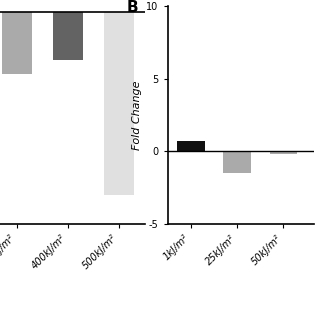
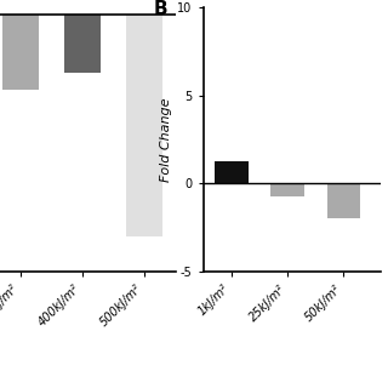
1kJ/m²: 0.7 -> 1.3
25kJ/m²: -1.5 -> -0.7
50kJ/m²: -0.1 -> -2.0
